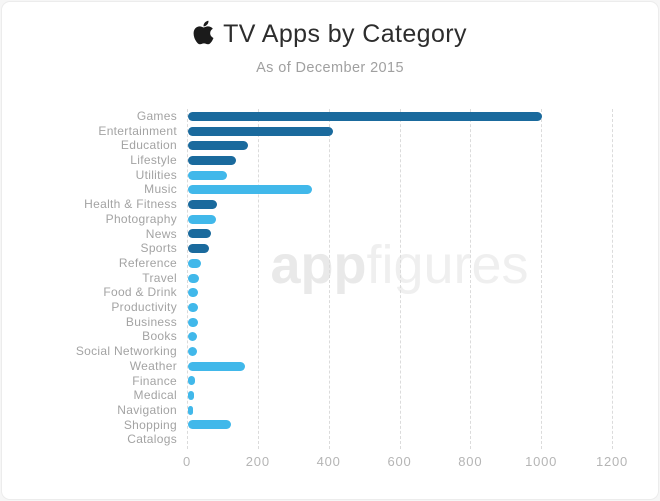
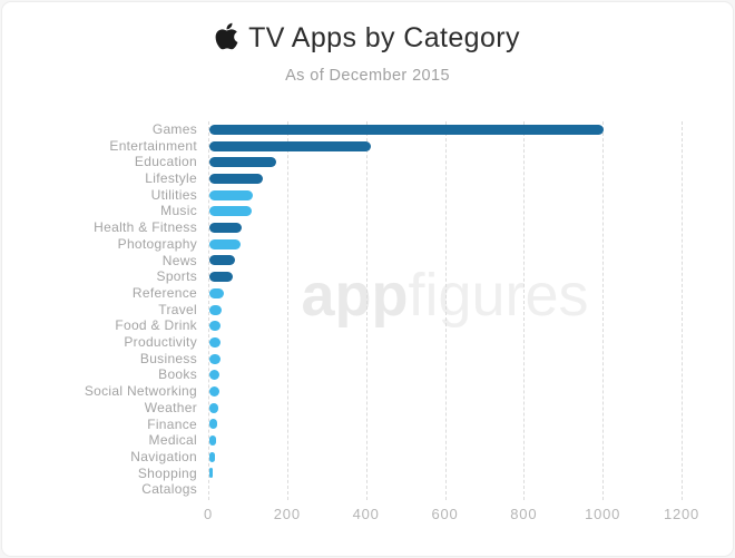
Music: 350 -> 110
Weather: 160 -> 20
Shopping: 120 -> 10
